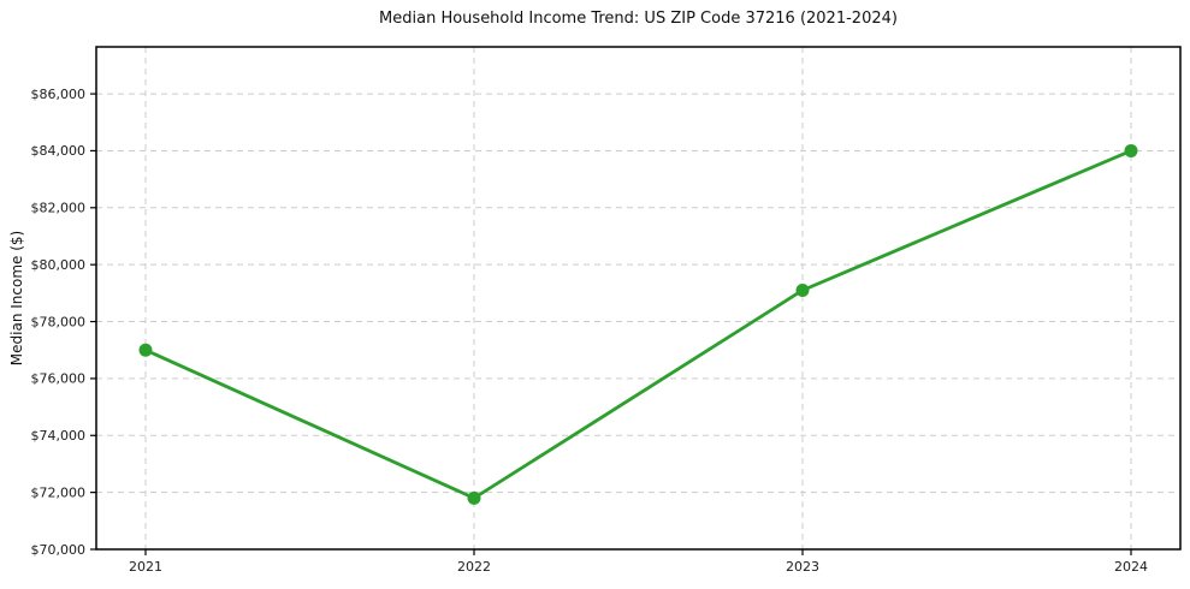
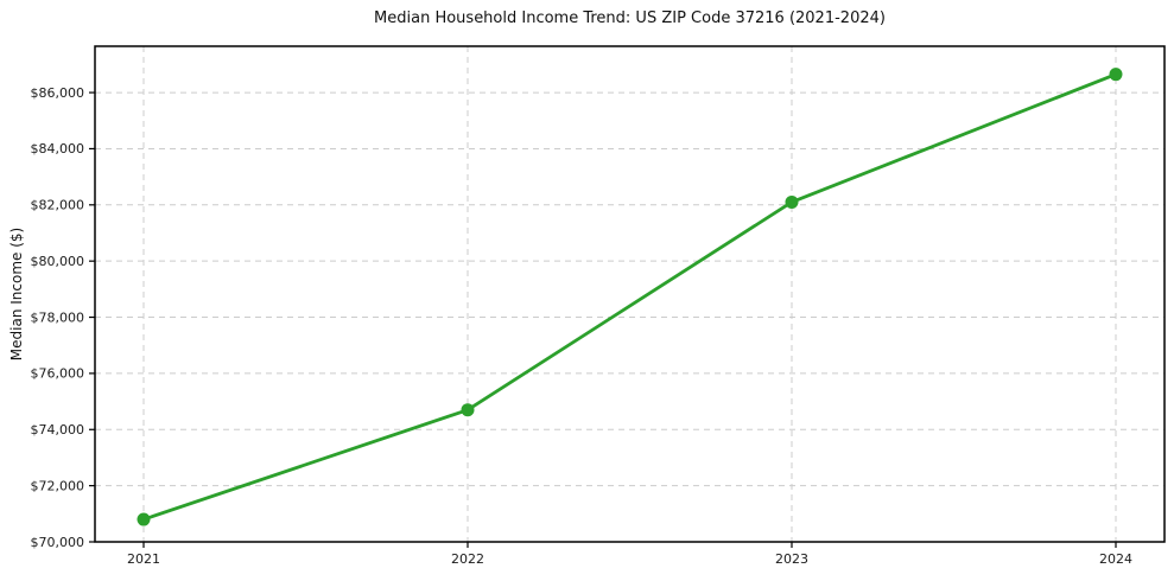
2021: $77000 -> $70800
2022: $71800 -> $74700
2023: $79100 -> $82100
2024: $84000 -> $86600
